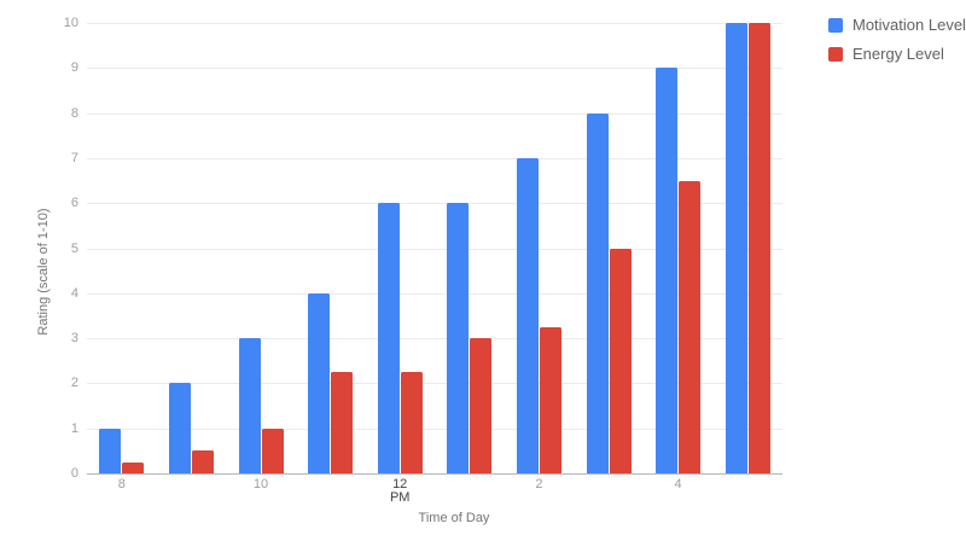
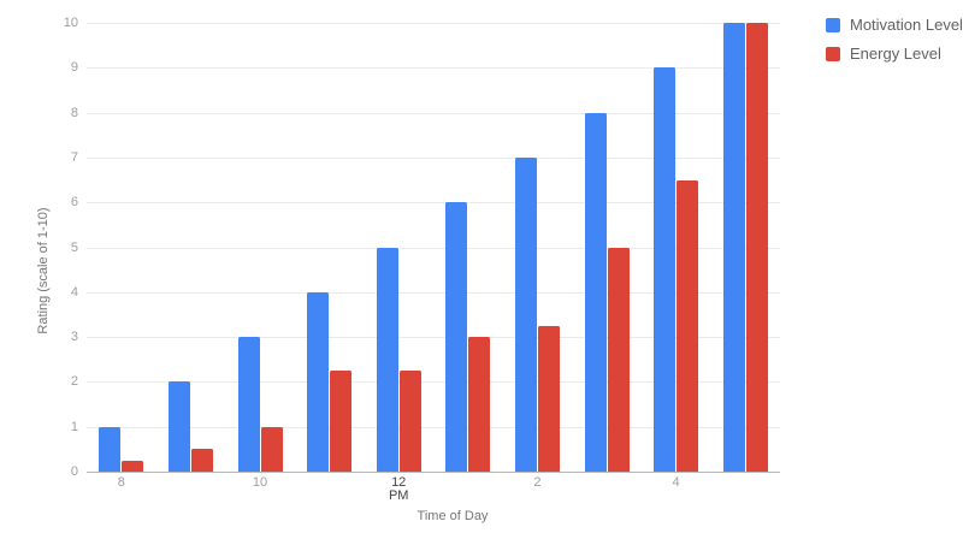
Motivation Level/12 PM: 6 -> 5
